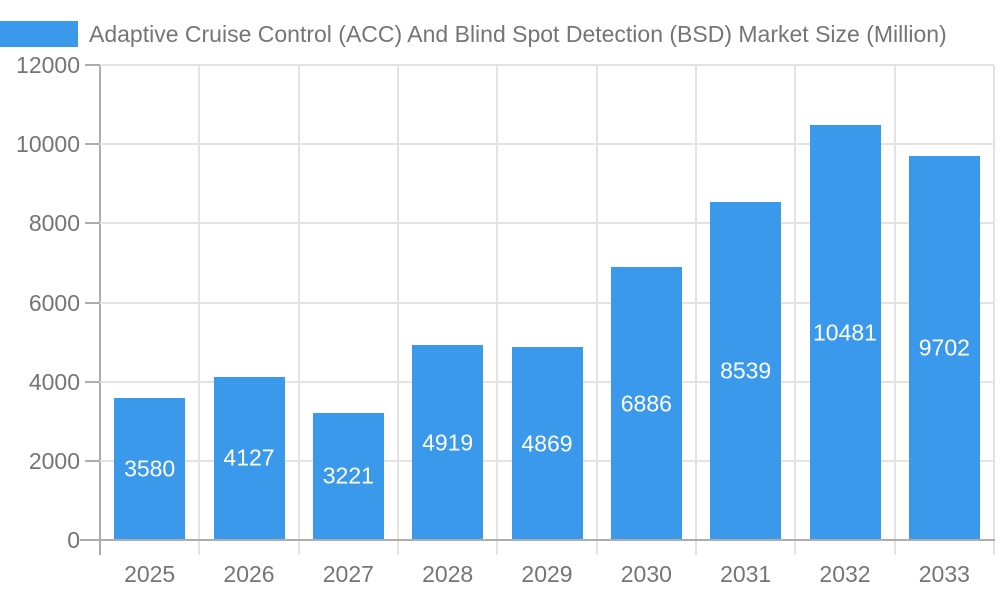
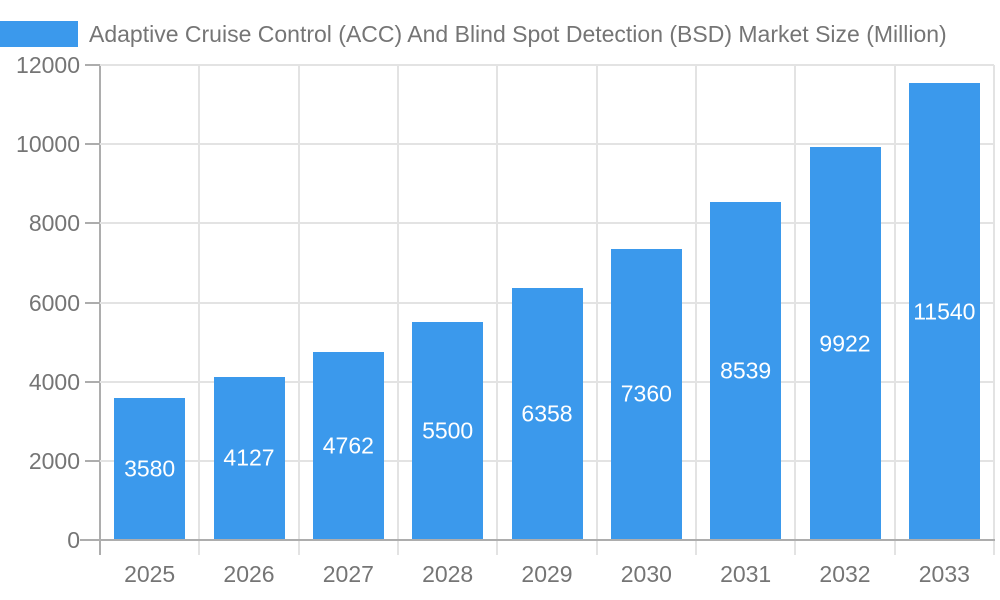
2027: 3221 -> 4762
2028: 4919 -> 5500
2029: 4869 -> 6358
2030: 6886 -> 7360
2032: 10481 -> 9922
2033: 9702 -> 11540
